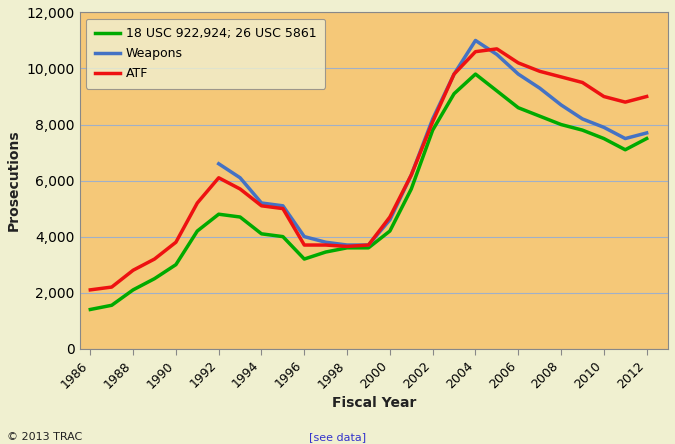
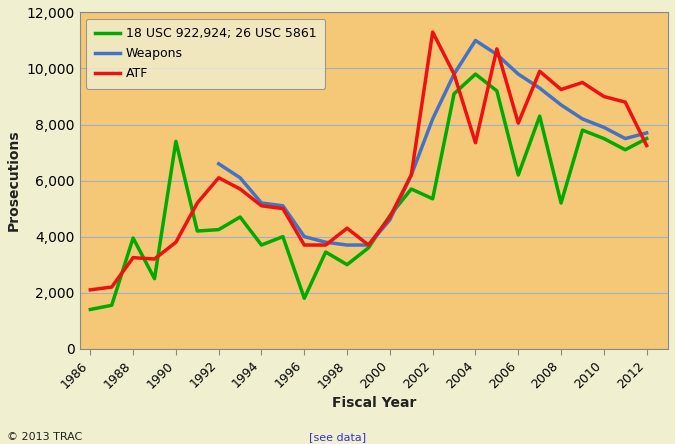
18 USC 922,924; 26 USC 5861/1988: 2,100 -> 3,950
ATF/1988: 2,800 -> 3,250
18 USC 922,924; 26 USC 5861/1990: 3,000 -> 7,400
18 USC 922,924; 26 USC 5861/1992: 4,800 -> 4,250
18 USC 922,924; 26 USC 5861/1994: 4,100 -> 3,700
18 USC 922,924; 26 USC 5861/1996: 3,200 -> 1,800
18 USC 922,924; 26 USC 5861/1998: 3,600 -> 3,000
ATF/1998: 3,650 -> 4,300
18 USC 922,924; 26 USC 5861/2000: 4,200 -> 4,750
18 USC 922,924; 26 USC 5861/2002: 7,800 -> 5,350
ATF/2002: 8,100 -> 11,300
ATF/2004: 10,600 -> 7,350
18 USC 922,924; 26 USC 5861/2006: 8,600 -> 6,200
ATF/2006: 10,200 -> 8,050
18 USC 922,924; 26 USC 5861/2008: 8,000 -> 5,200
ATF/2008: 9,700 -> 9,250
ATF/2012: 9,000 -> 7,250
